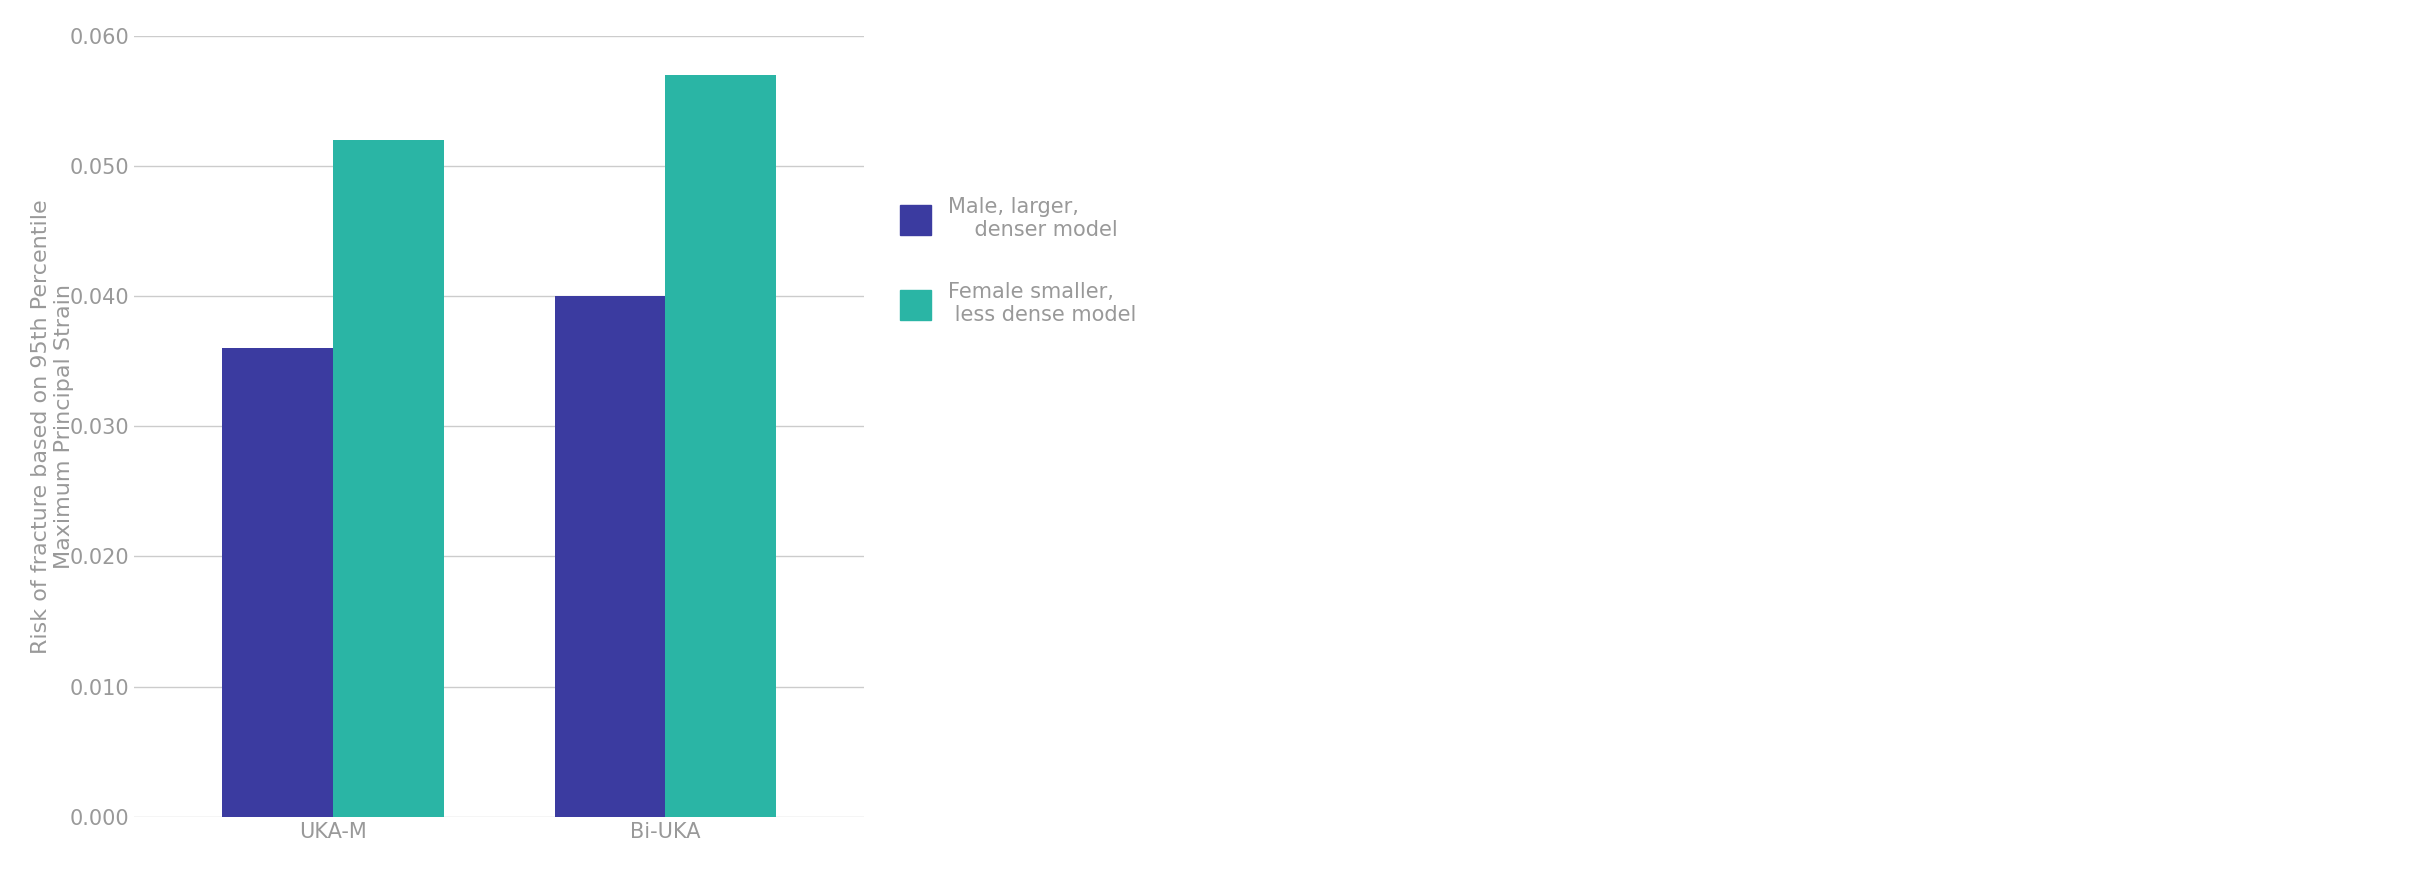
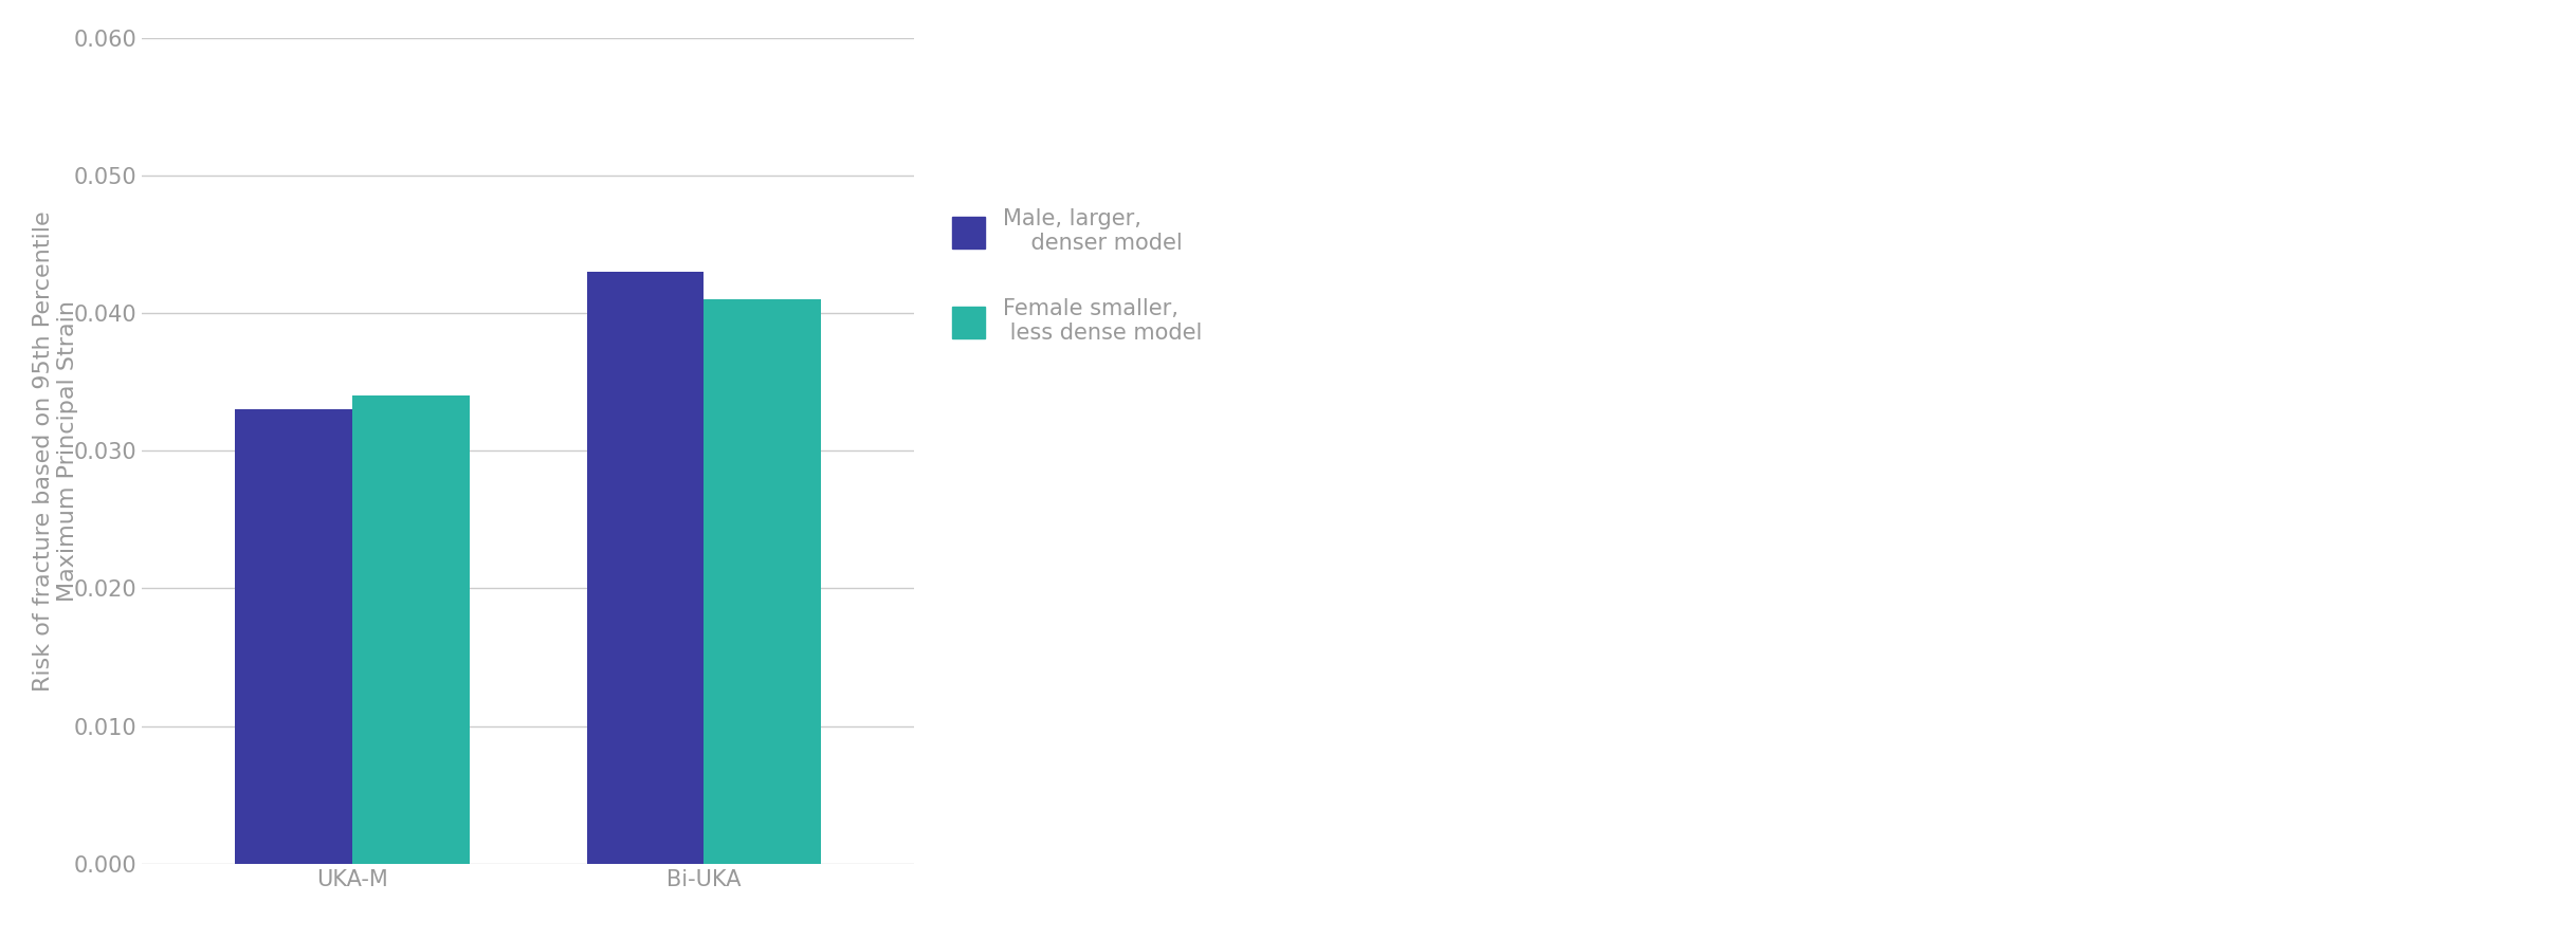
Male, larger, denser model/UKA-M: 0.036 -> 0.033
Female smaller, less dense model/UKA-M: 0.052 -> 0.034
Male, larger, denser model/Bi-UKA: 0.040 -> 0.043
Female smaller, less dense model/Bi-UKA: 0.057 -> 0.041
